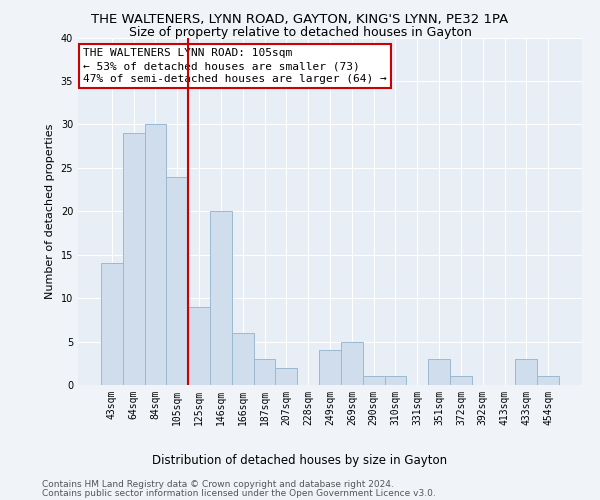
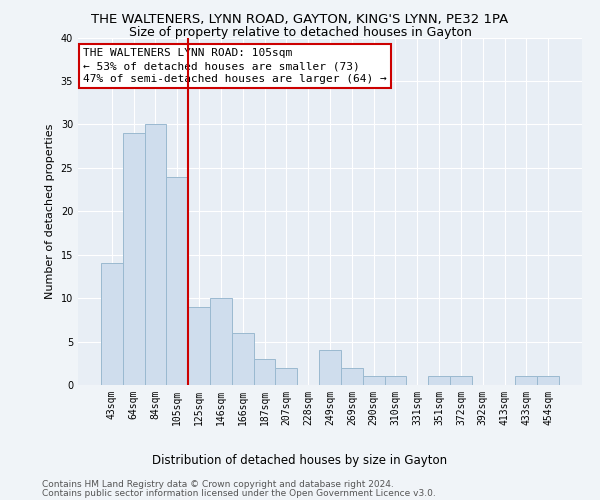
146sqm: 20 -> 10
269sqm: 5 -> 2
351sqm: 3 -> 1
433sqm: 3 -> 1
